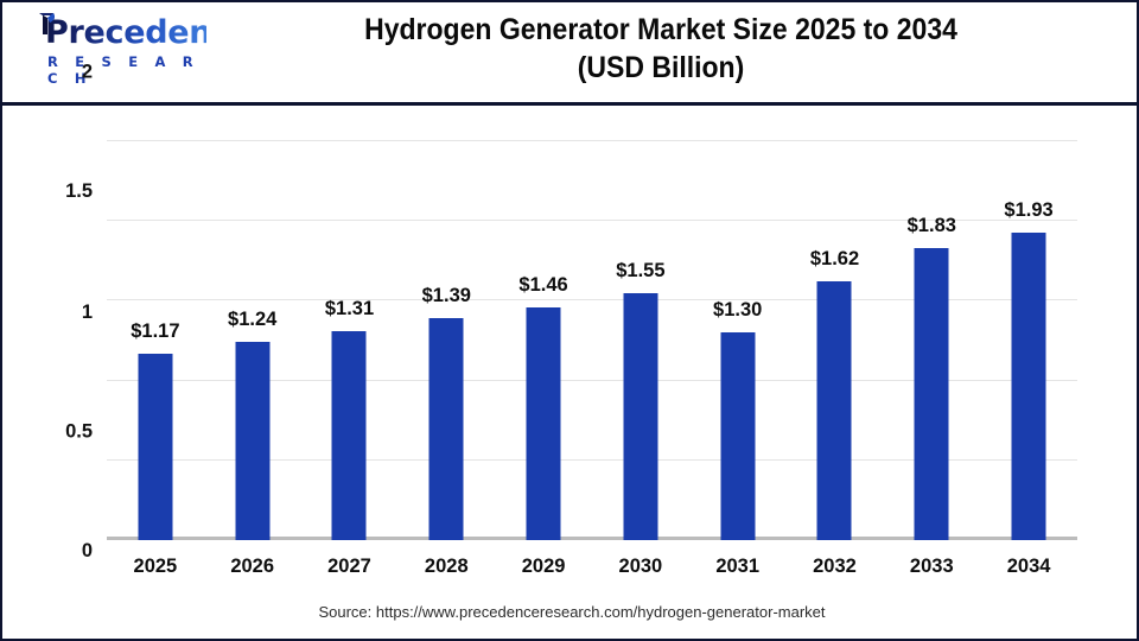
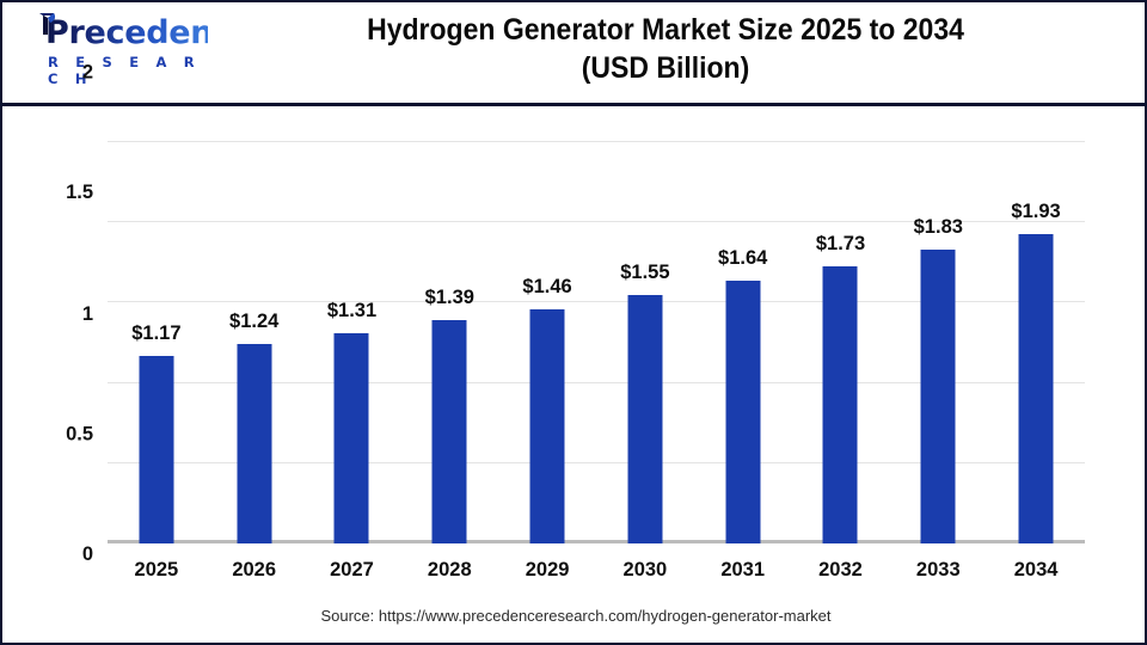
2031: $1.30 -> $1.64
2032: $1.62 -> $1.73
